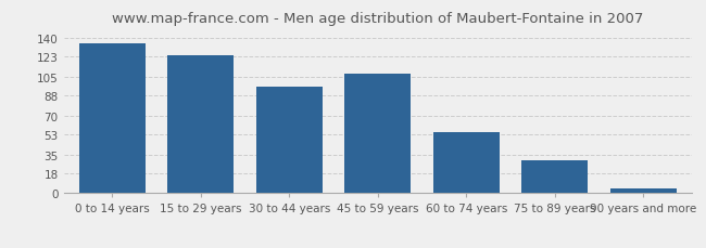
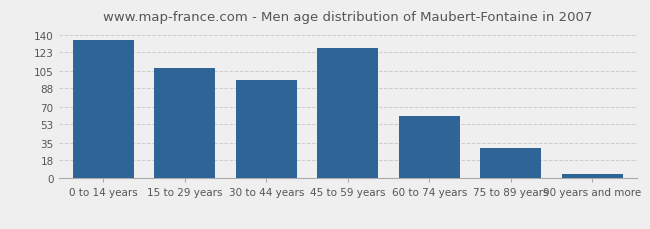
15 to 29 years: 124 -> 108
45 to 59 years: 108 -> 127
60 to 74 years: 55 -> 61
